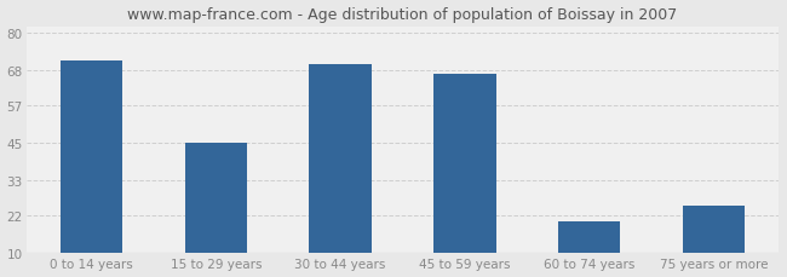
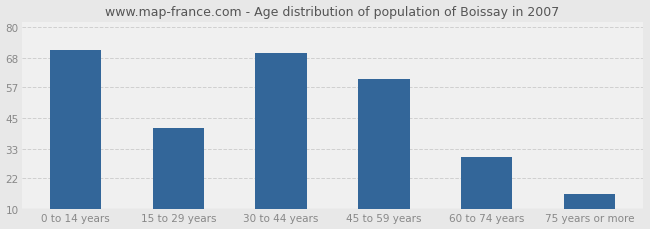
15 to 29 years: 45 -> 41
45 to 59 years: 67 -> 60
60 to 74 years: 20 -> 30
75 years or more: 25 -> 16
